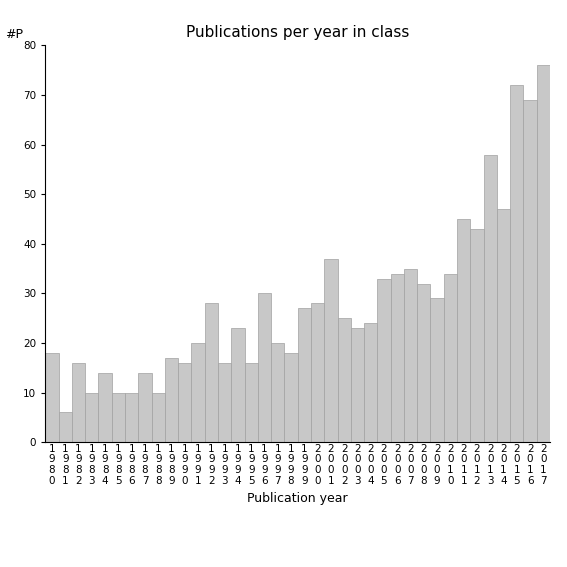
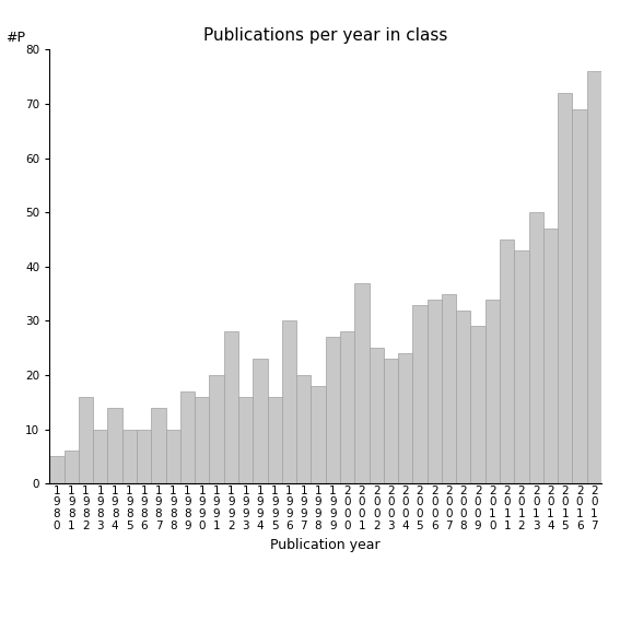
1 9 8 0: 18 -> 5
2 0 1 3: 58 -> 50
